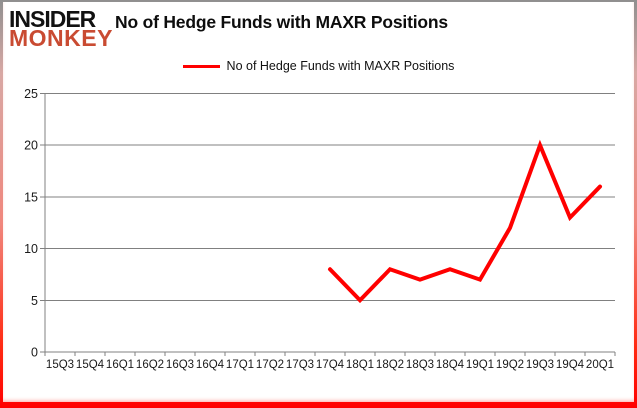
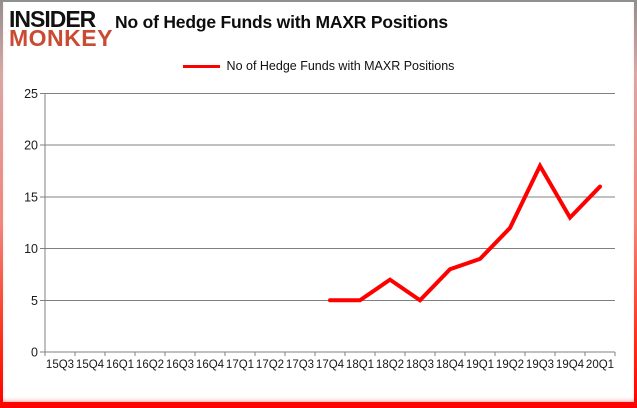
17Q4: 8 -> 5
18Q2: 8 -> 7
18Q3: 7 -> 5
19Q1: 7 -> 9
19Q3: 20 -> 18
